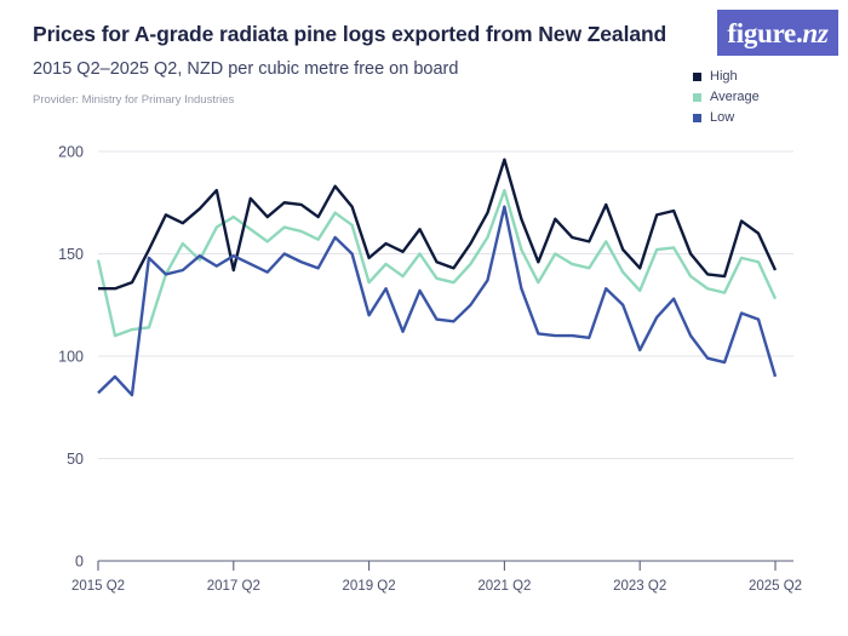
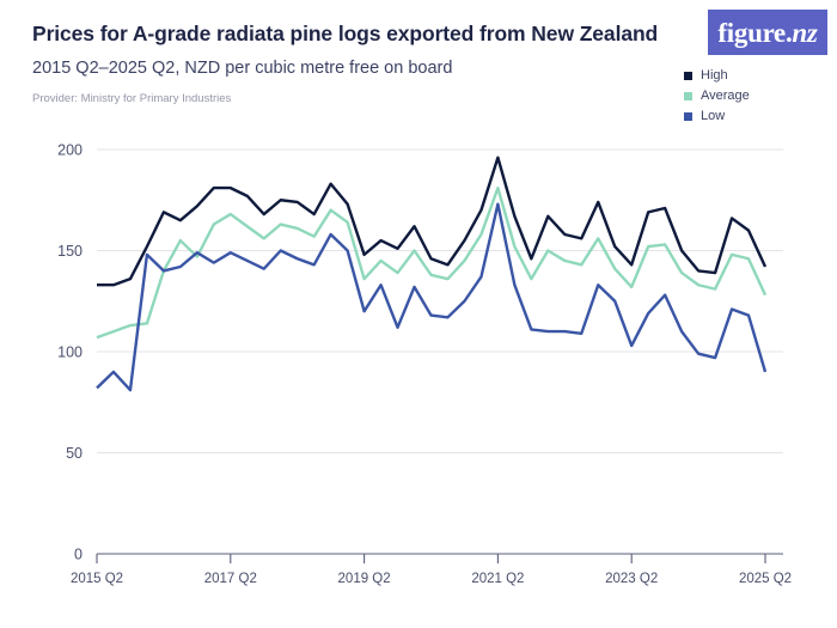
Average/2015 Q2: 147 -> 107
High/2017 Q2: 142 -> 181
